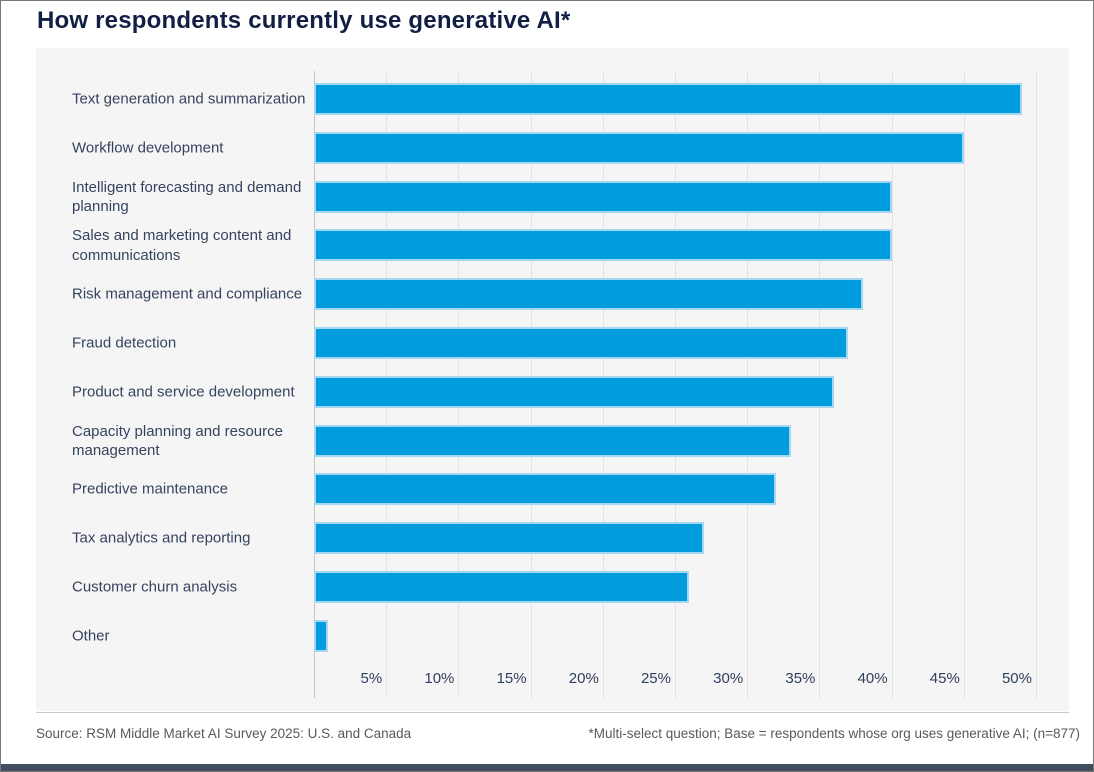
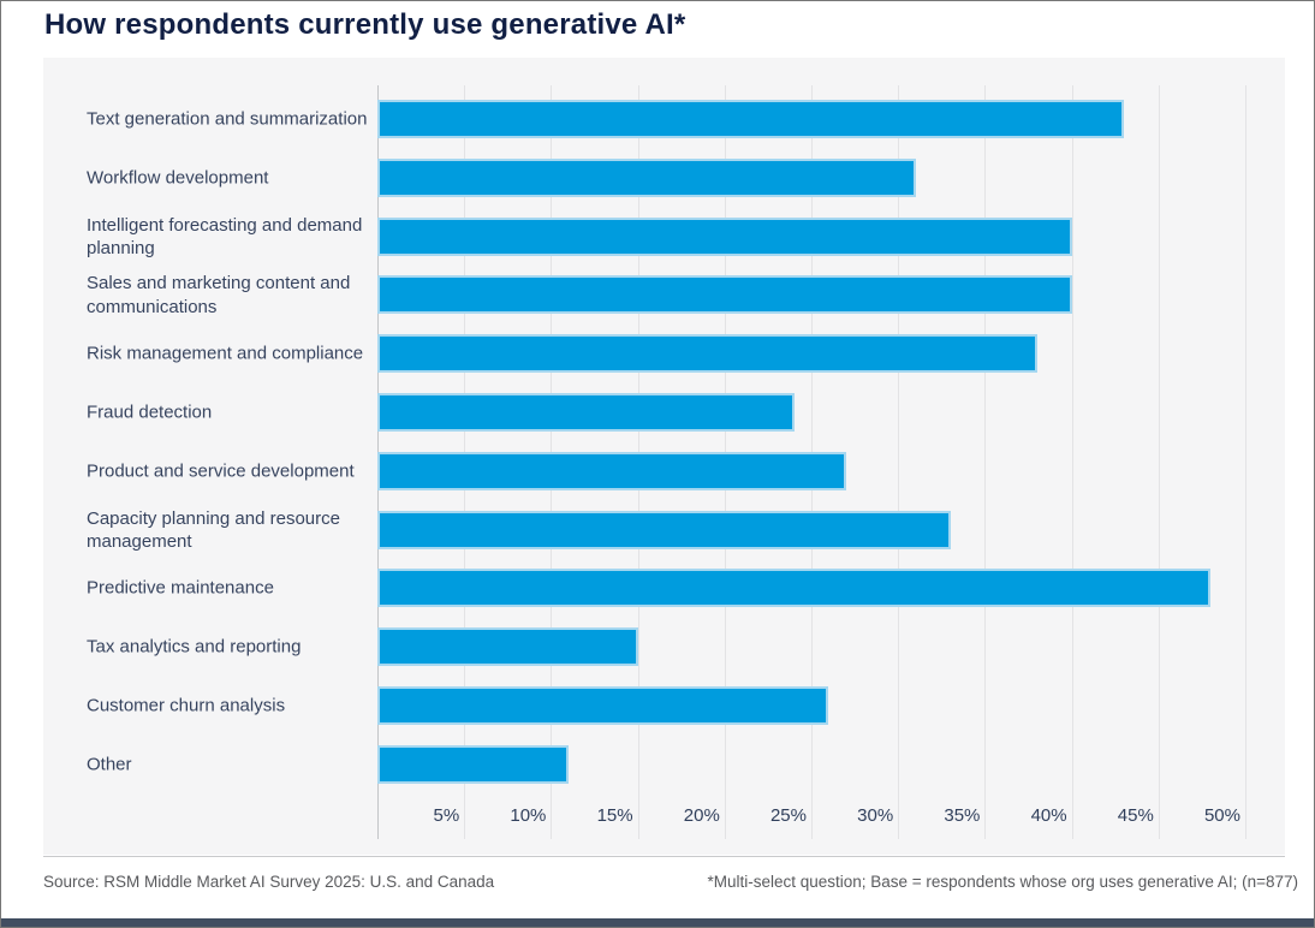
Text generation and summarization: 49% -> 43%
Workflow development: 45% -> 31%
Fraud detection: 37% -> 24%
Product and service development: 36% -> 27%
Predictive maintenance: 32% -> 48%
Tax analytics and reporting: 27% -> 15%
Other: 1% -> 11%
